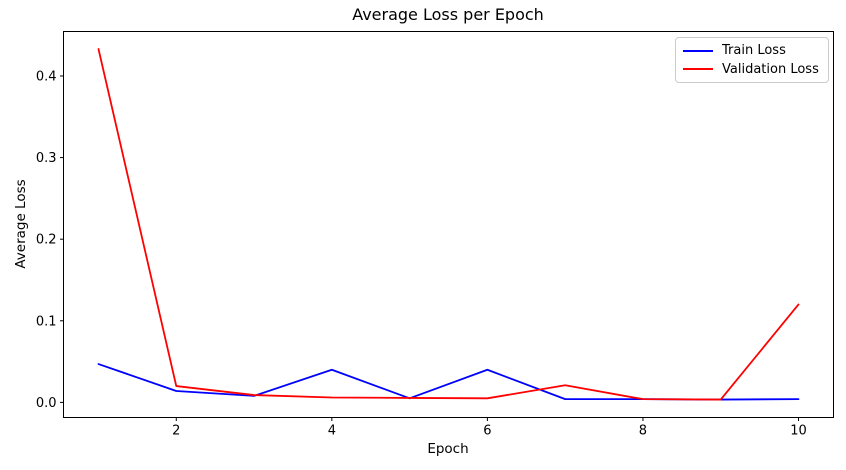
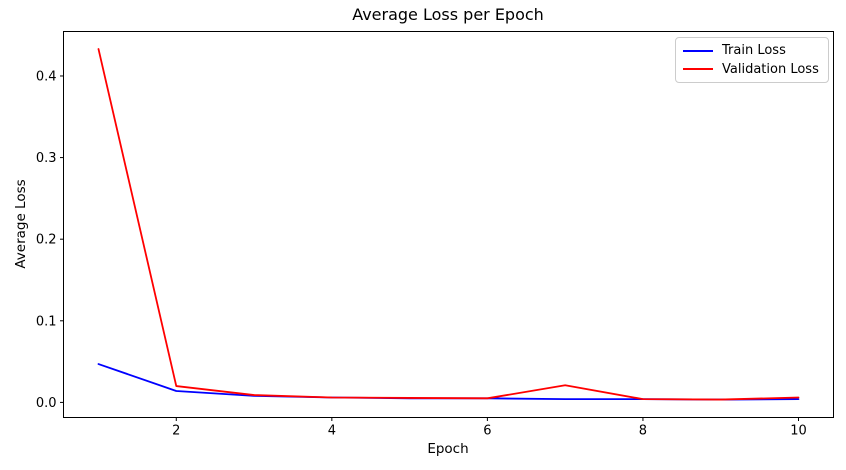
Train Loss/4: 0.04 -> 0.01
Train Loss/6: 0.04 -> 0.01
Validation Loss/10: 0.12 -> 0.01
